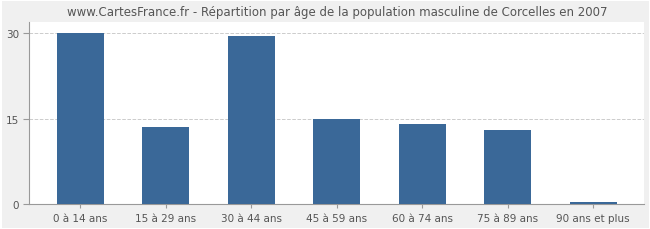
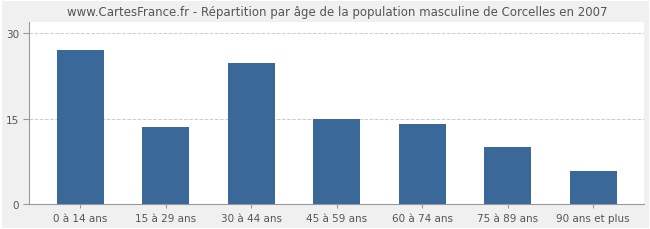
0 à 14 ans: 30.0 -> 27.0
30 à 44 ans: 29.5 -> 24.8
75 à 89 ans: 13.0 -> 10.0
90 ans et plus: 0.4 -> 5.8
